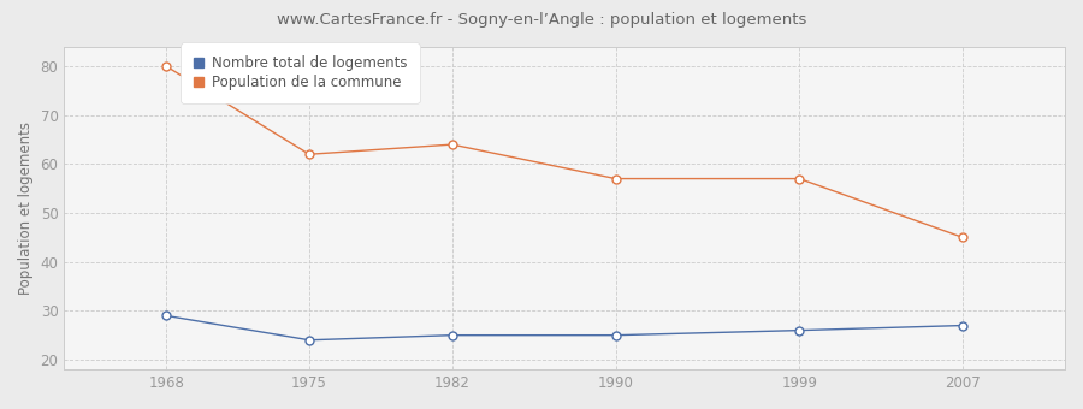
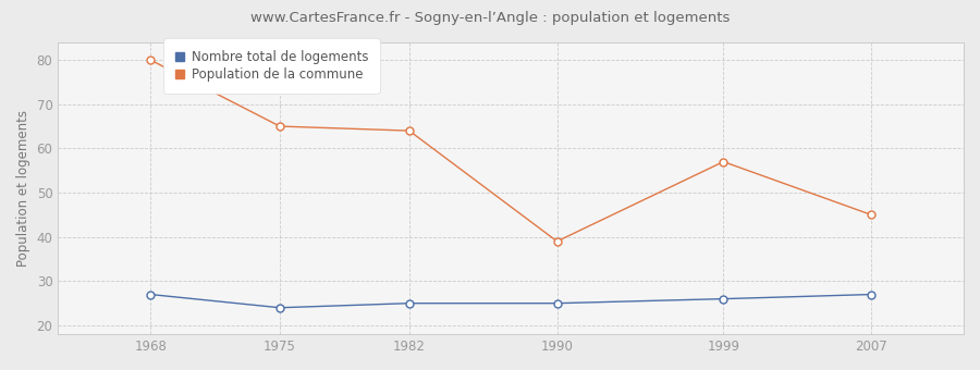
Nombre total de logements/1968: 29 -> 27
Population de la commune/1975: 62 -> 65
Population de la commune/1990: 57 -> 39
